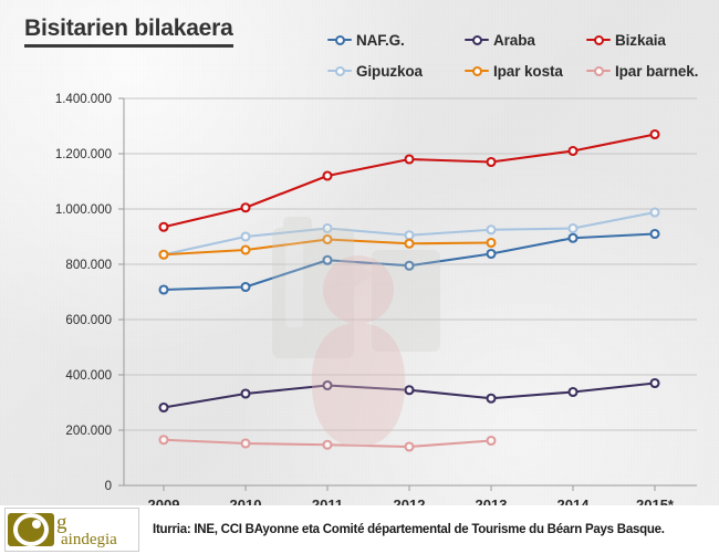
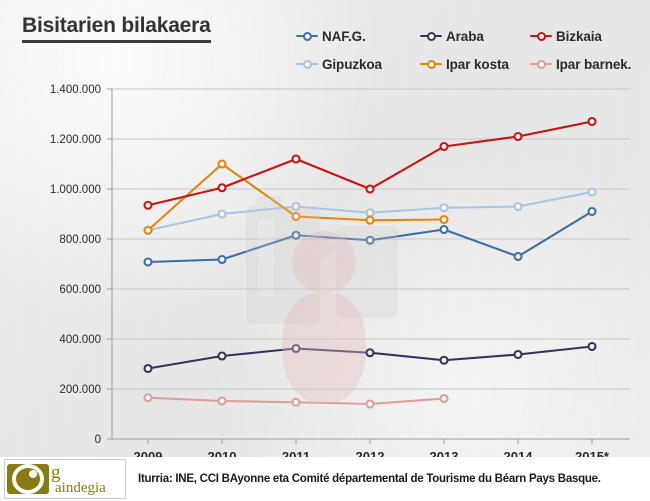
Ipar kosta/2010: 850000 -> 1100000
Bizkaia/2012: 1180000 -> 1000000
NAF.G./2014: 900000 -> 730000
